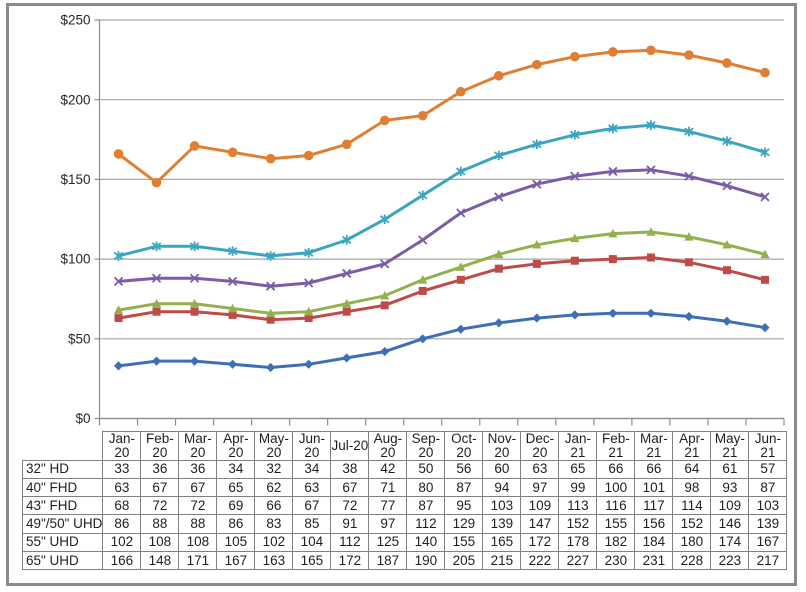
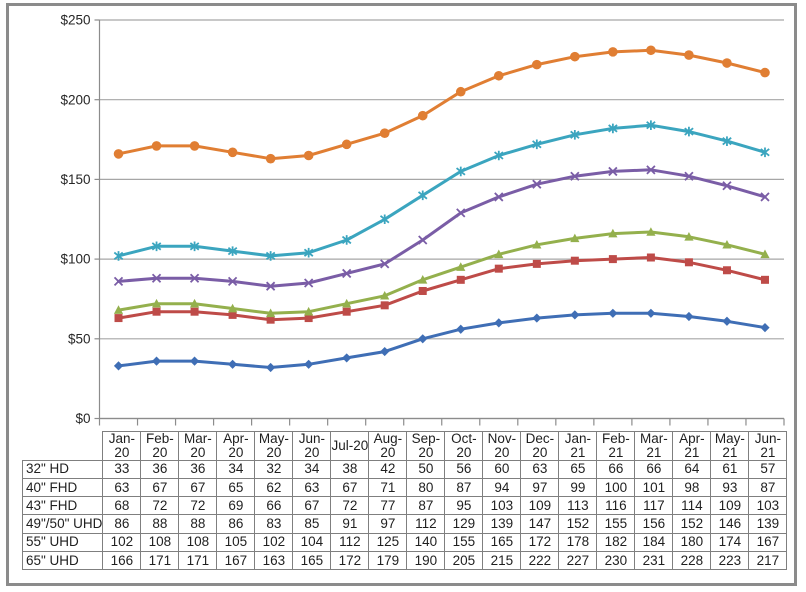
65" UHD/Feb-20: 148 -> 171
65" UHD/Aug-20: 187 -> 179
